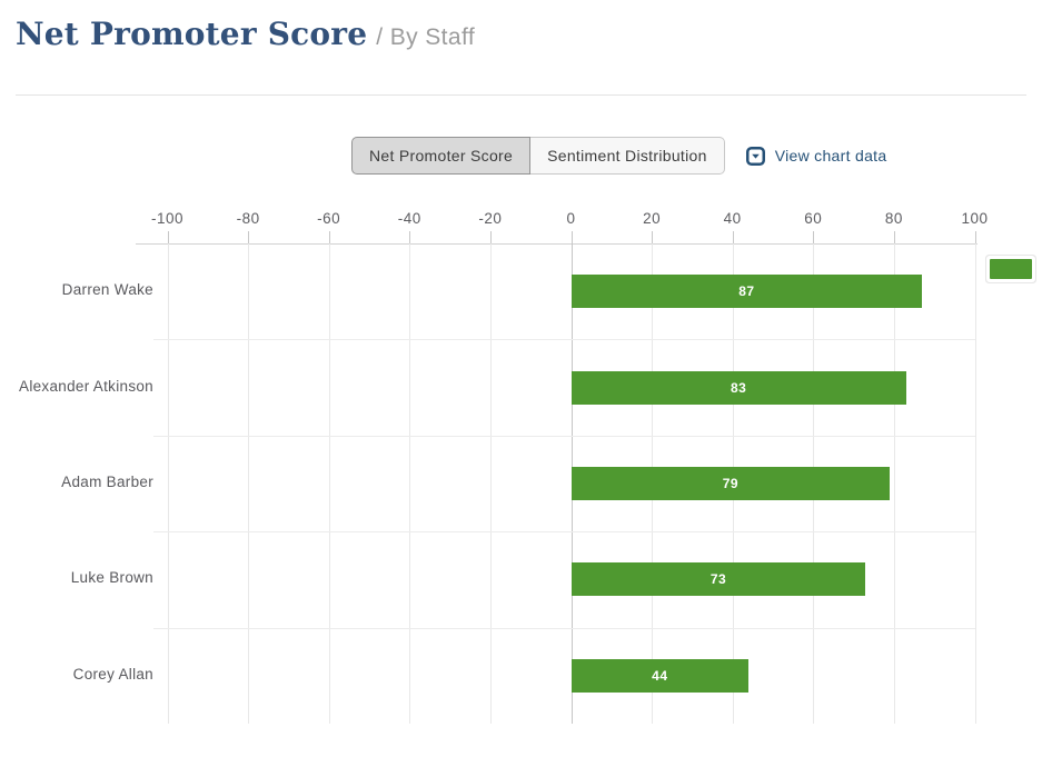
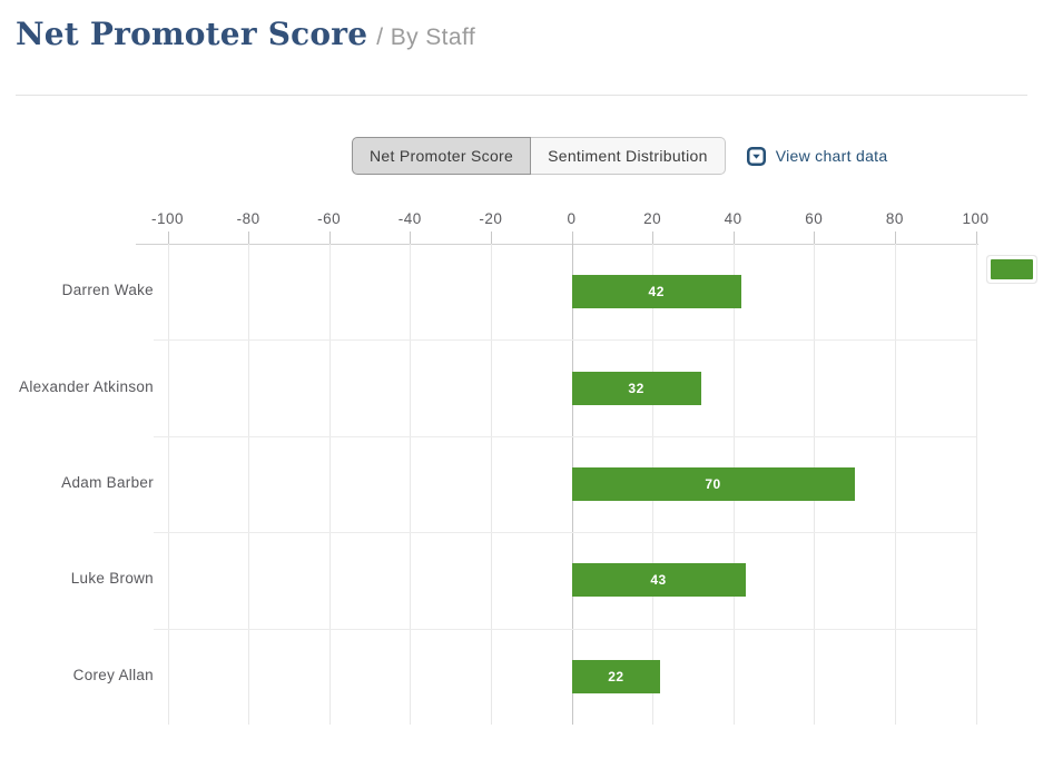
Darren Wake: 87 -> 42
Alexander Atkinson: 83 -> 32
Adam Barber: 79 -> 70
Luke Brown: 73 -> 43
Corey Allan: 44 -> 22
